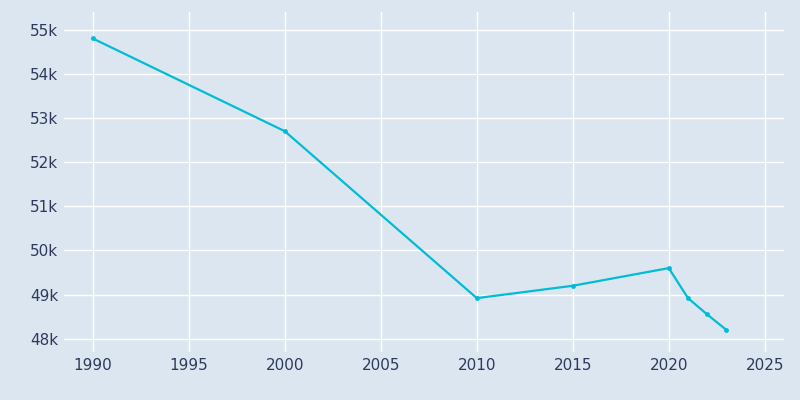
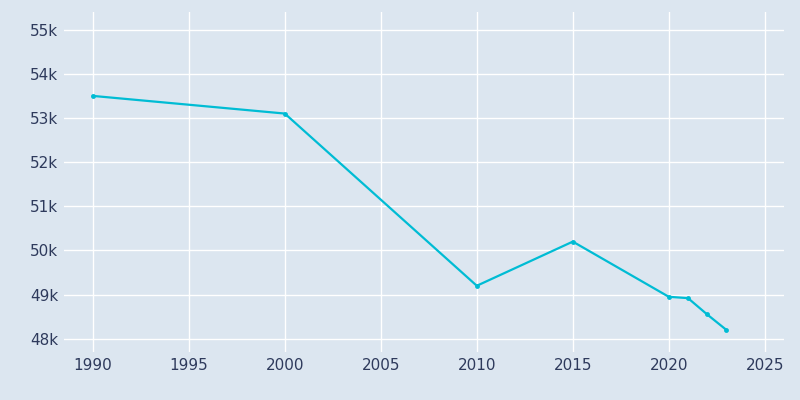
1990: 54.80k -> 53.50k
2000: 52.70k -> 53.10k
2010: 48.92k -> 49.20k
2015: 49.20k -> 50.20k
2020: 49.60k -> 48.95k
